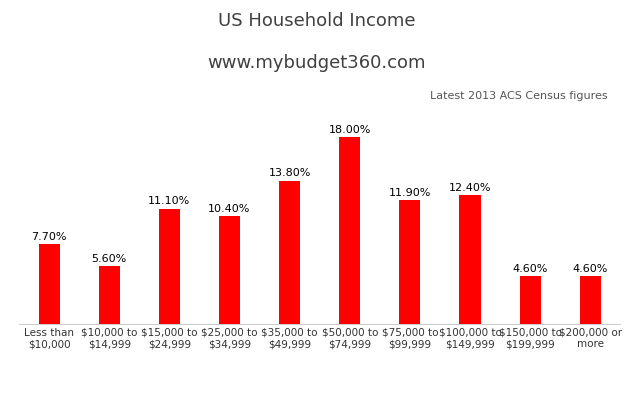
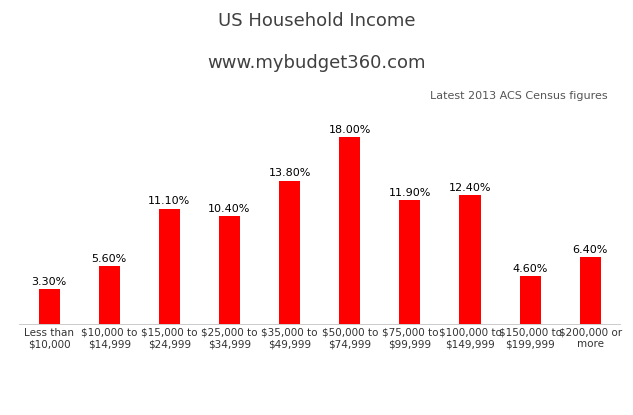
Less than $10,000: 7.70% -> 3.30%
$200,000 or more: 4.60% -> 6.40%
